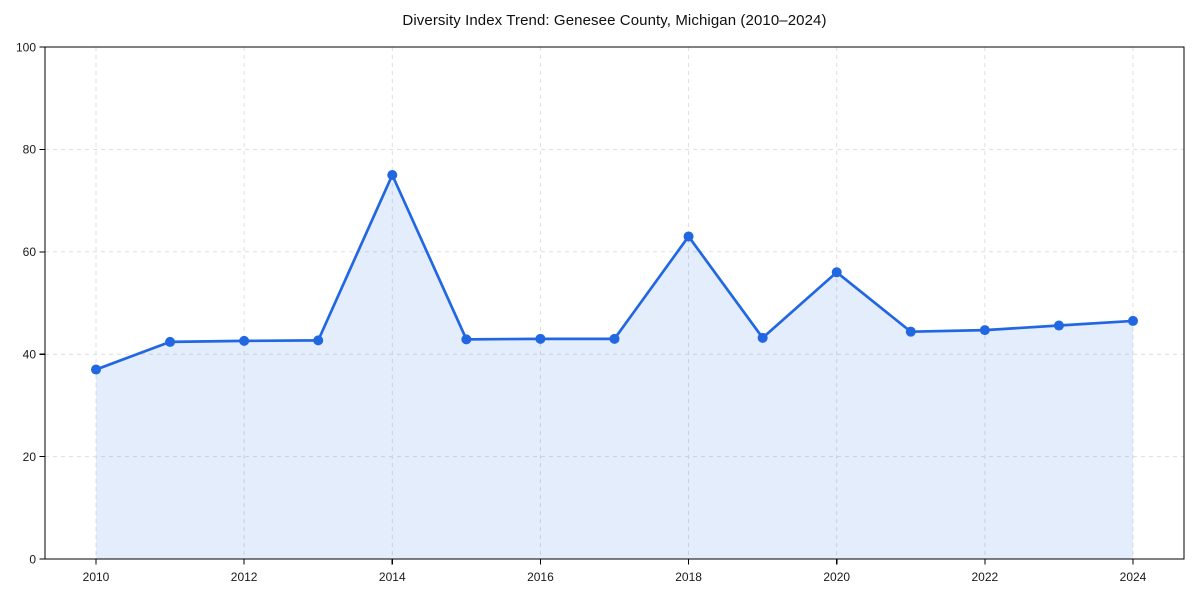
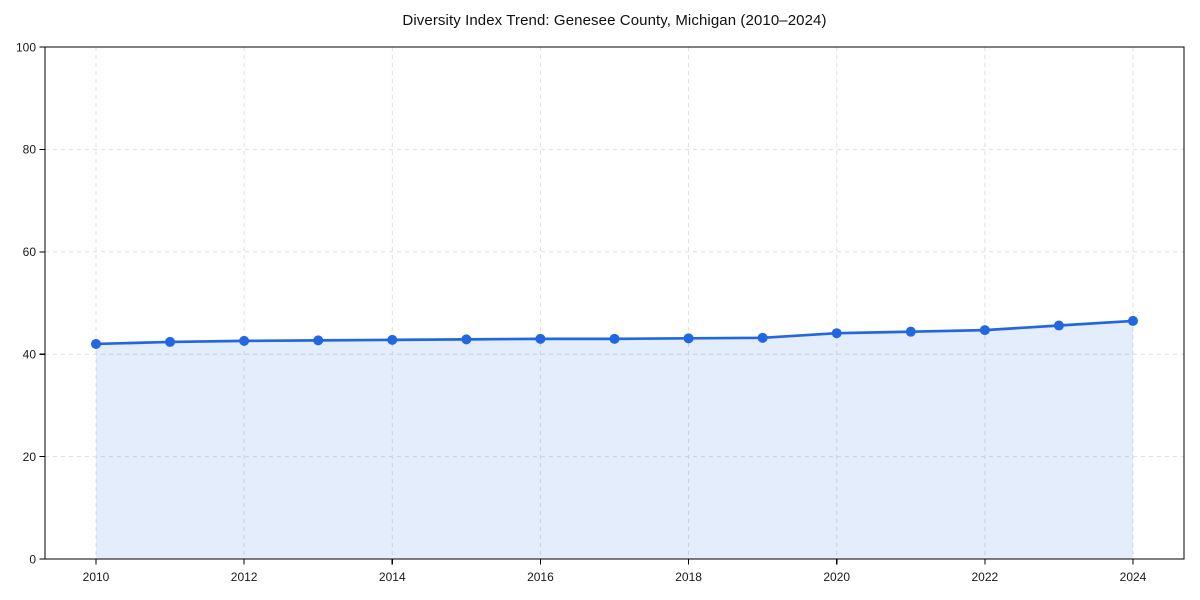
2010: 37 -> 42
2014: 75 -> 43
2018: 63 -> 43
2020: 56 -> 44
